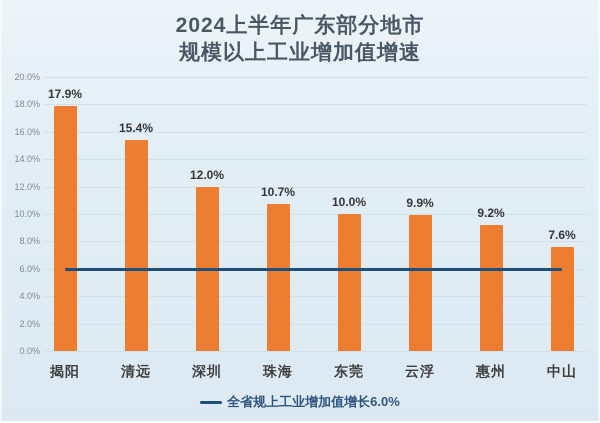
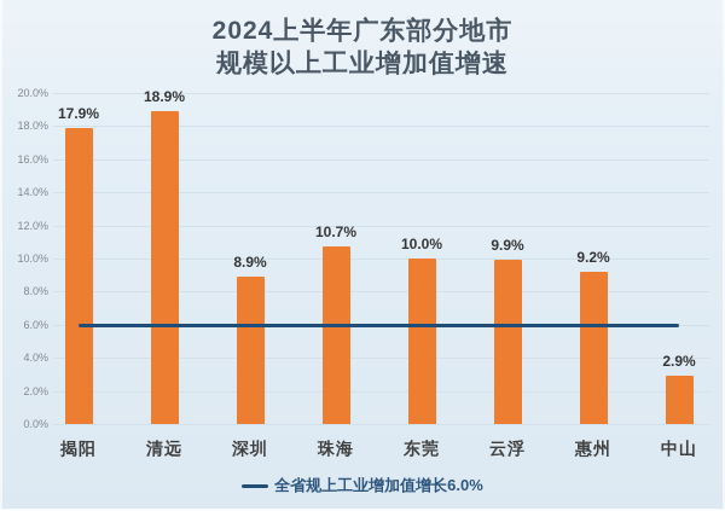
清远: 15.4% -> 18.9%
深圳: 12.0% -> 8.9%
中山: 7.6% -> 2.9%
